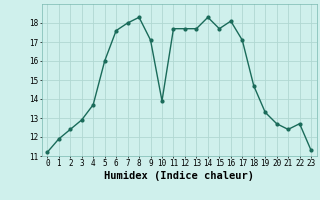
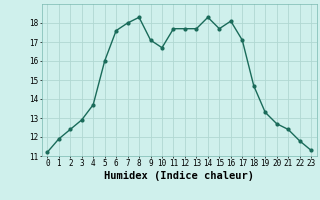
10: 13.9 -> 16.7
22: 12.7 -> 11.8
